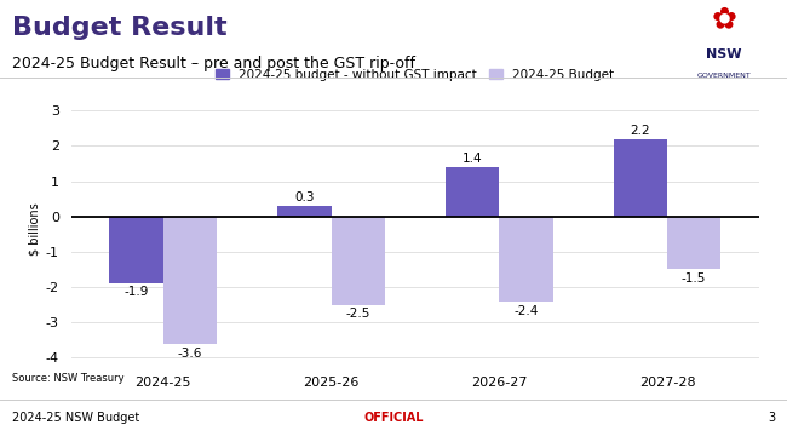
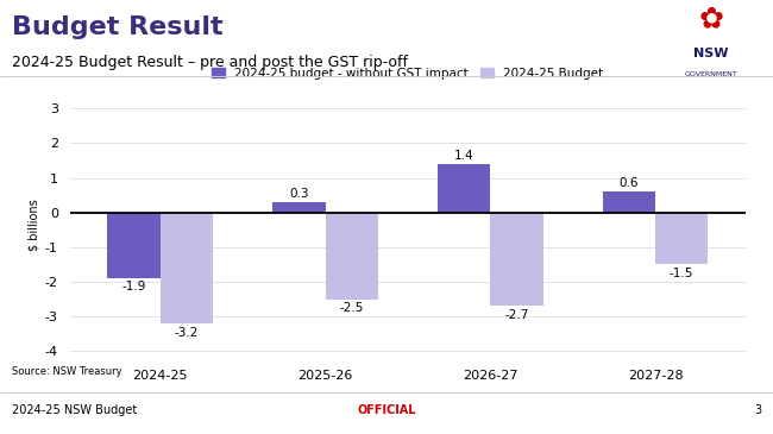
2024-25 Budget/2024-25: -3.6 -> -3.2
2024-25 Budget/2026-27: -2.4 -> -2.7
2024-25 budget - without GST impact/2027-28: 2.2 -> 0.6
